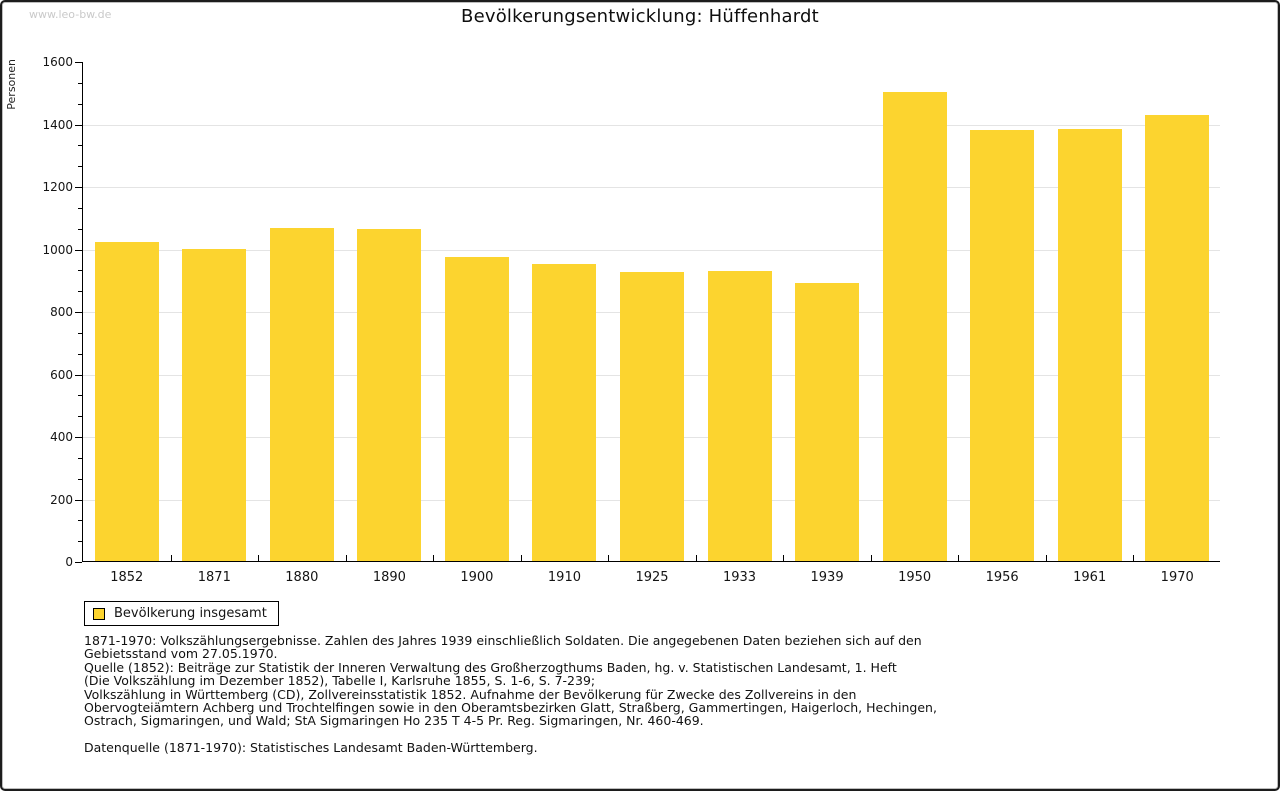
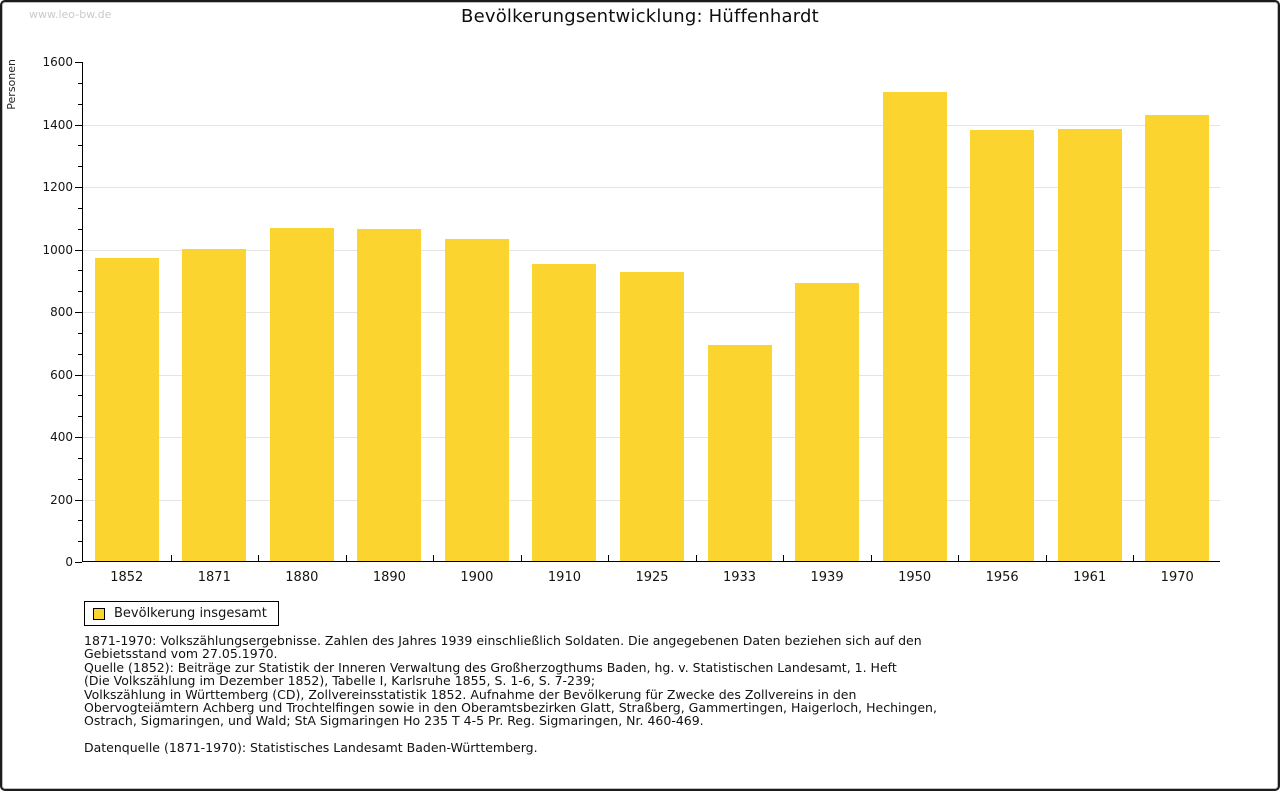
1852: 1020 -> 970
1900: 970 -> 1030
1933: 930 -> 690
